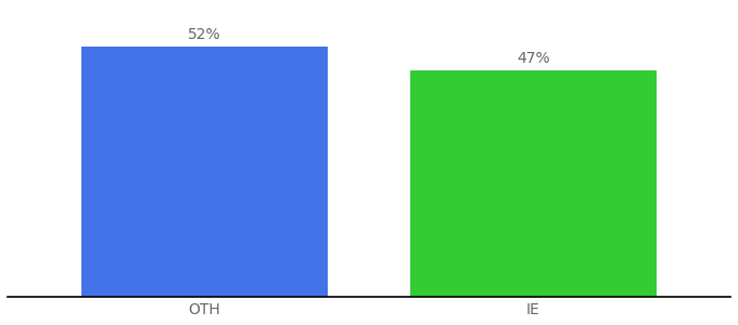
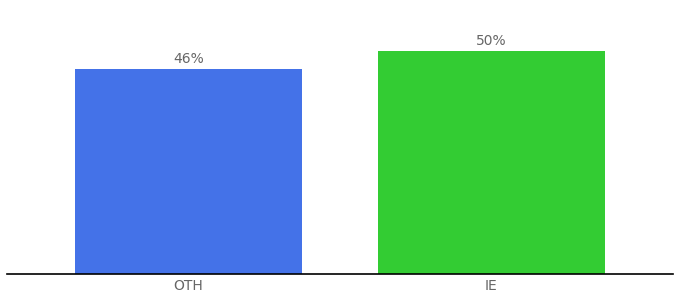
OTH: 52% -> 46%
IE: 47% -> 50%
